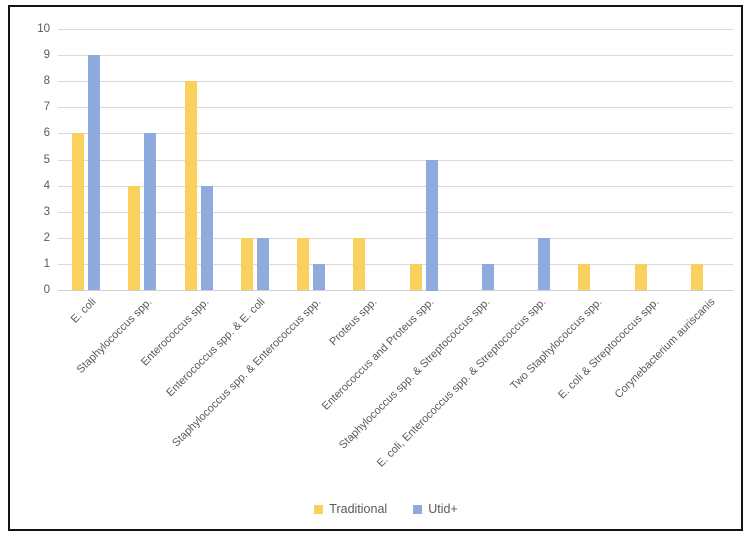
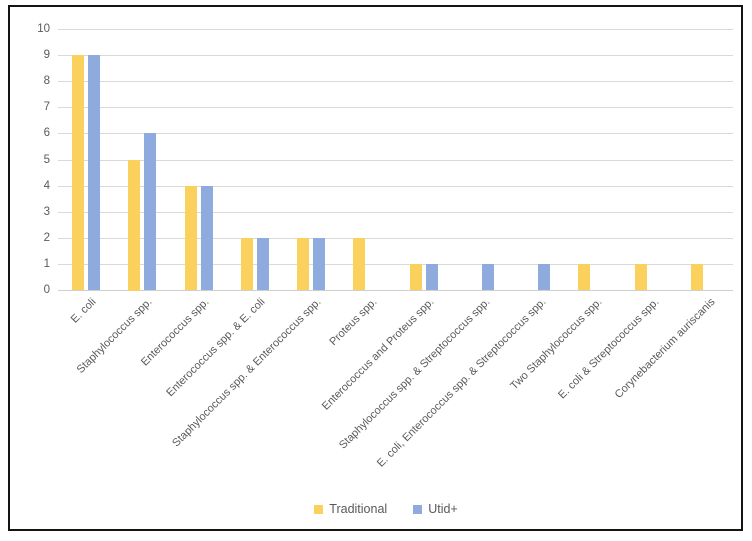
Traditional/E. coli: 6 -> 9
Traditional/Staphylococcus spp.: 4 -> 5
Traditional/Enterococcus spp.: 8 -> 4
Utid+/Staphylococcus spp. & Enterococcus spp.: 1 -> 2
Utid+/Enterococcus and Proteus spp.: 5 -> 1
Utid+/E. coli, Enterococcus spp. & Streptococcus spp.: 2 -> 1
